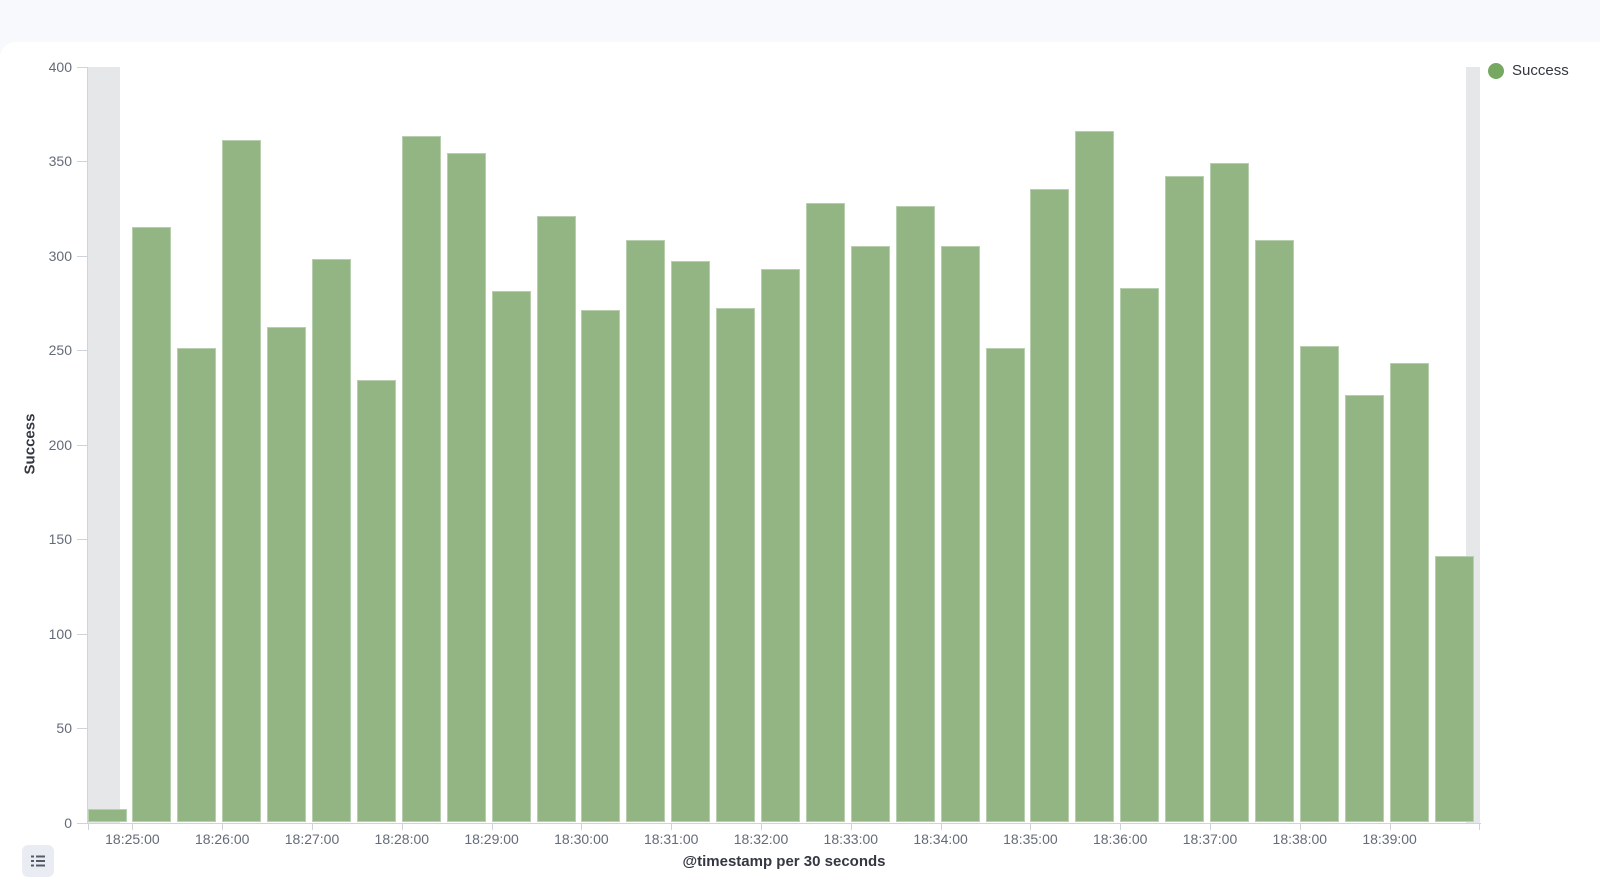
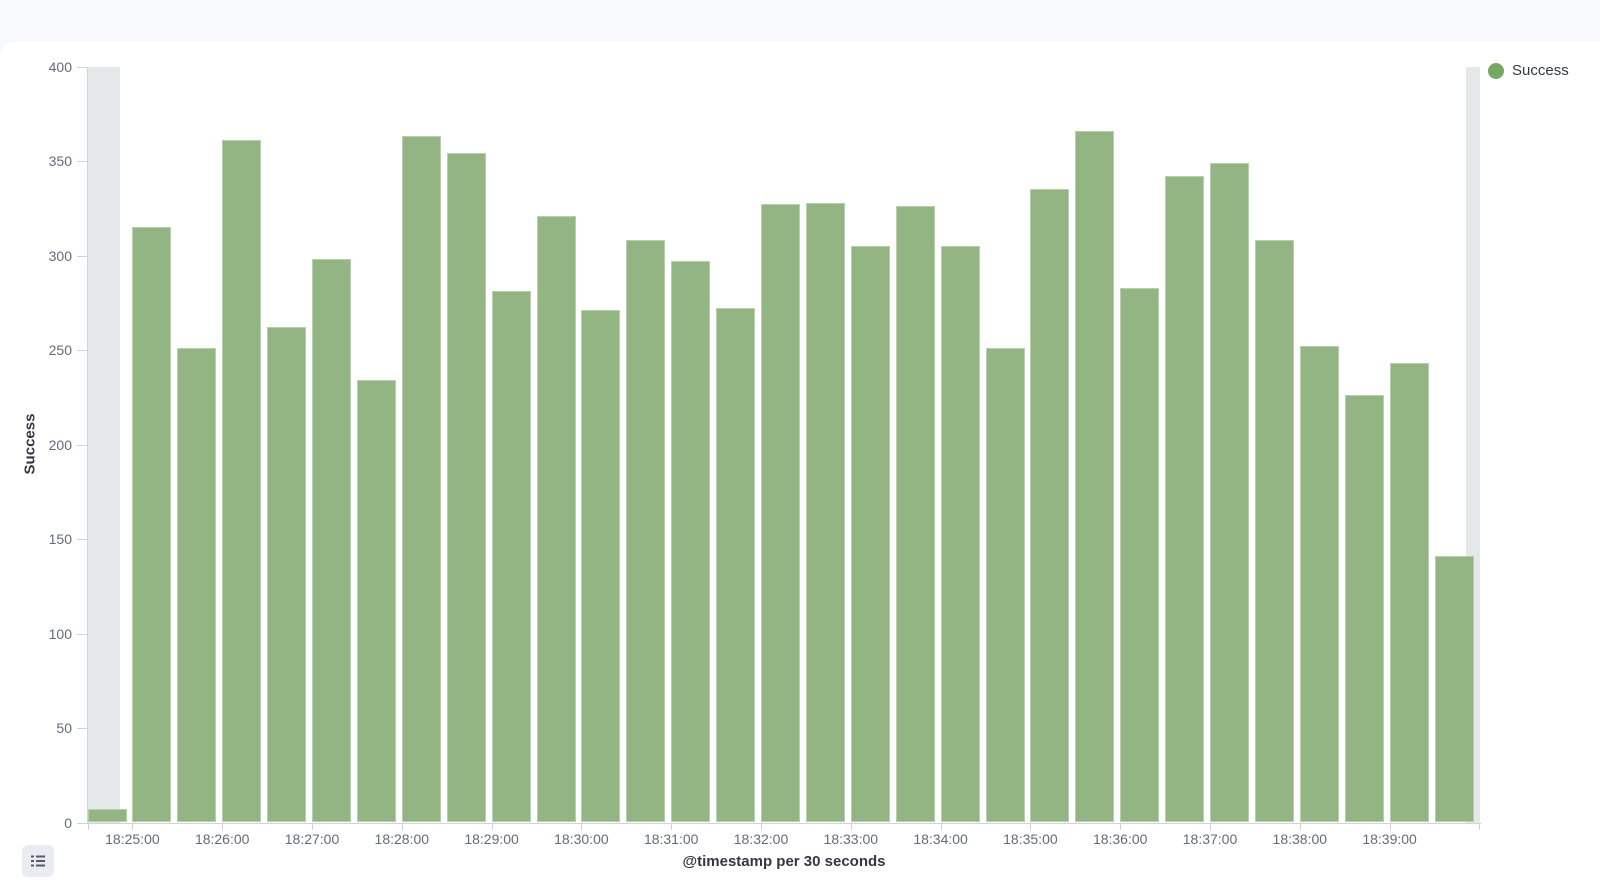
18:32:00: 293 -> 327
